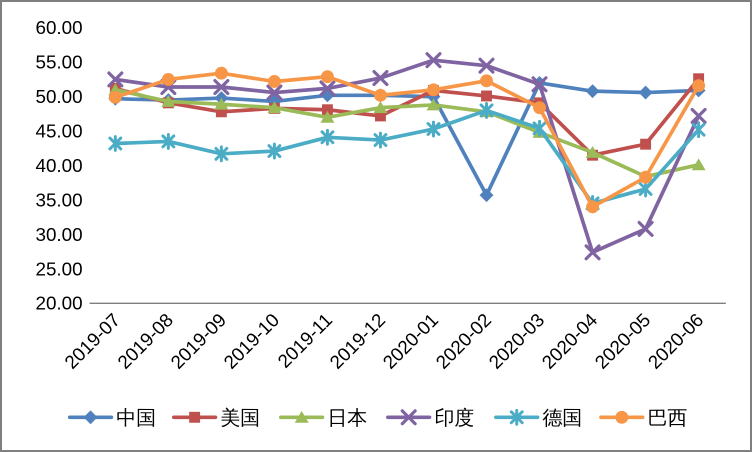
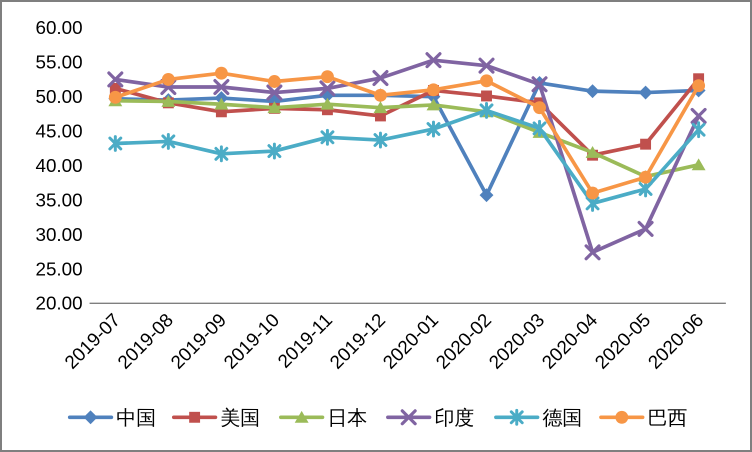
日本/2019-07: 51 -> 49
日本/2019-11: 47 -> 49
巴西/2020-04: 34 -> 36
